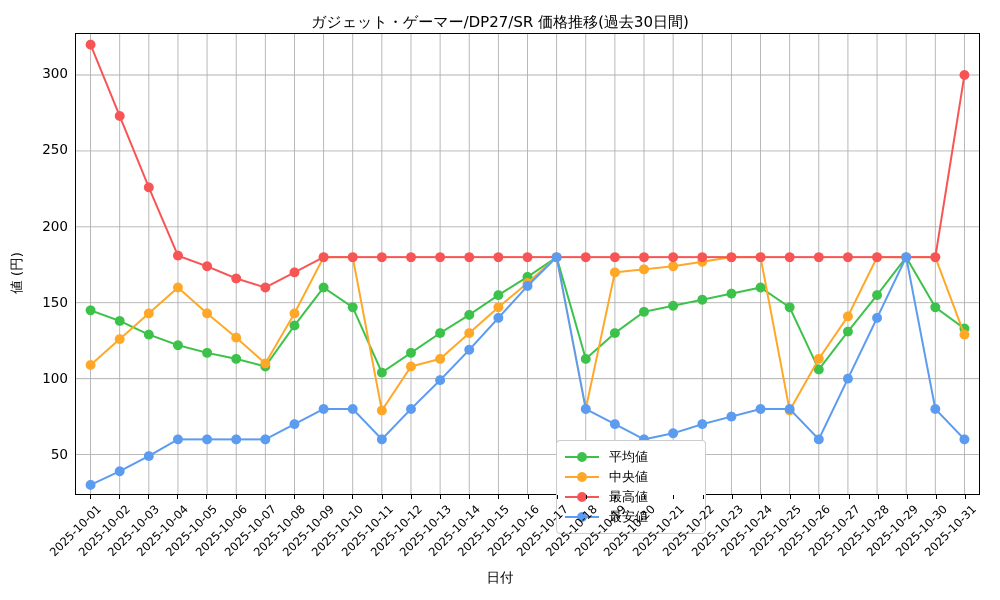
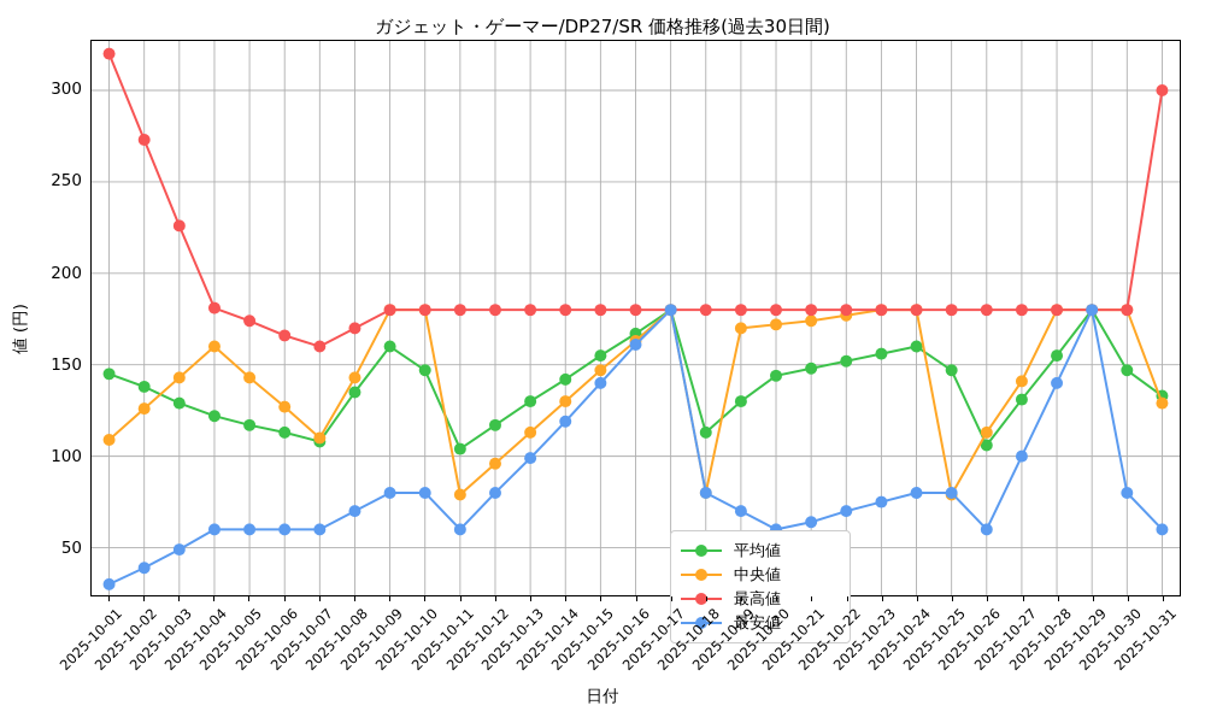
中央値/2025-10-12: 108 -> 96
